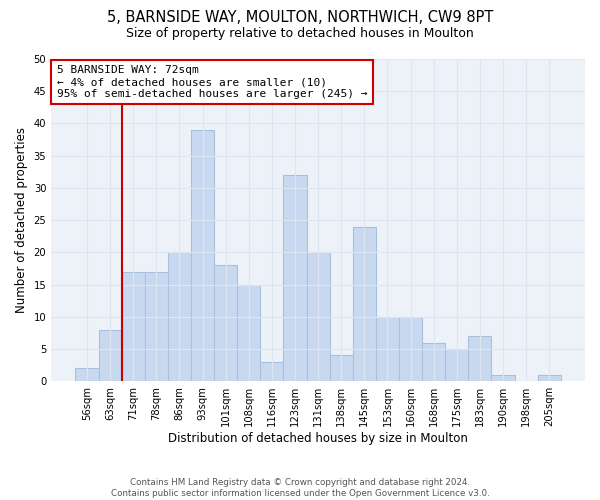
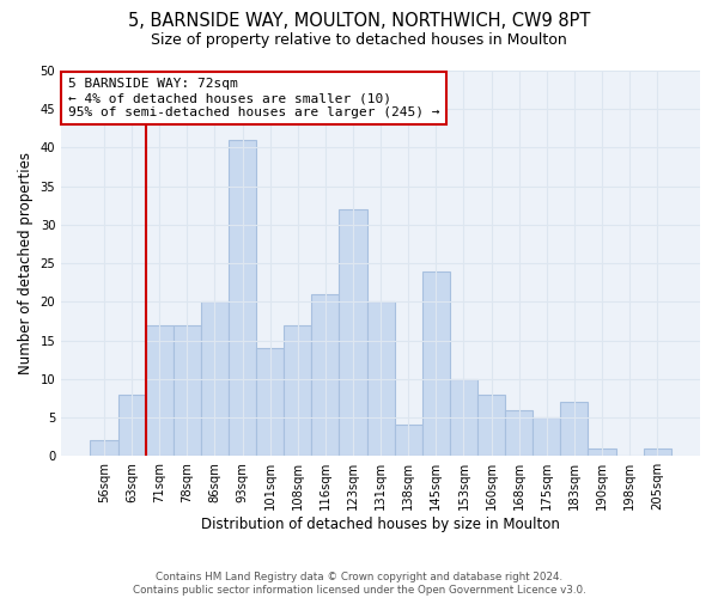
93sqm: 39 -> 41
101sqm: 18 -> 14
108sqm: 15 -> 17
116sqm: 3 -> 21
160sqm: 10 -> 8
